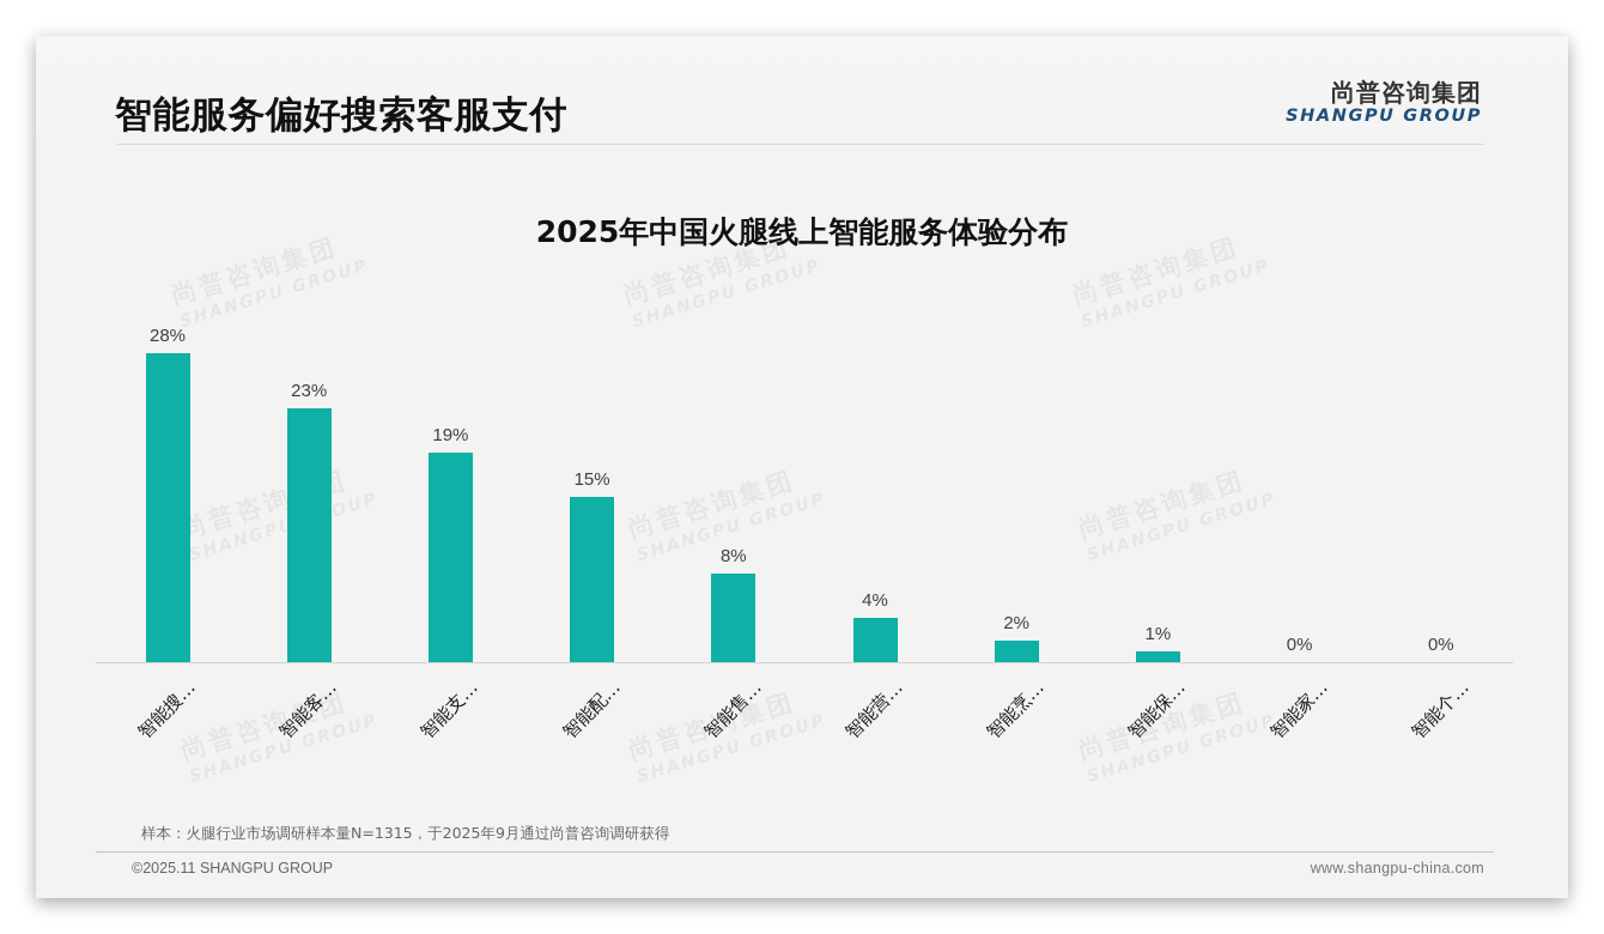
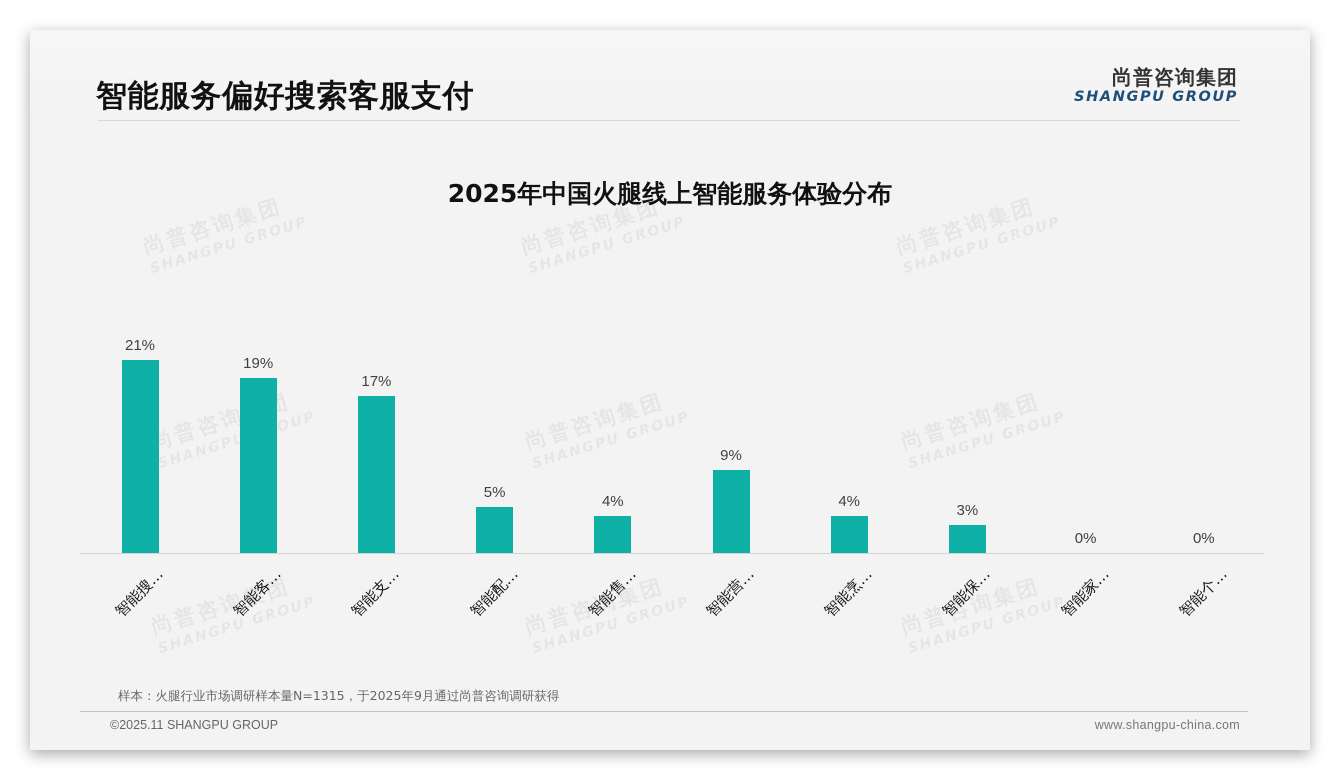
智能搜…: 28% -> 21%
智能客…: 23% -> 19%
智能支…: 19% -> 17%
智能配…: 15% -> 5%
智能售…: 8% -> 4%
智能营…: 4% -> 9%
智能烹…: 2% -> 4%
智能保…: 1% -> 3%
